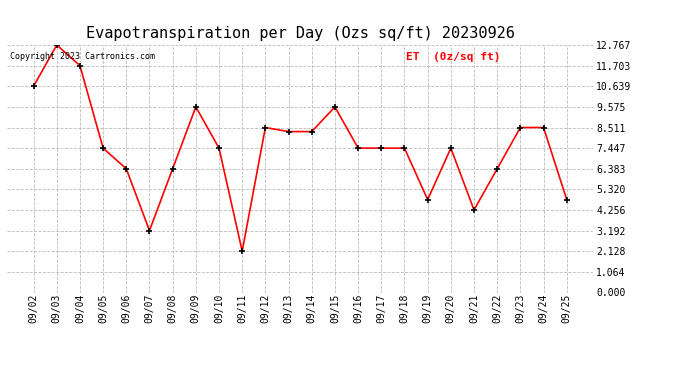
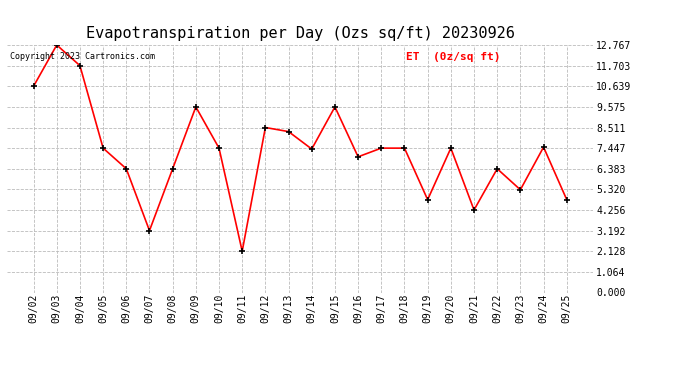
09/14: 8.3 -> 7.4
09/16: 7.4 -> 7.0
09/23: 8.5 -> 5.3
09/24: 8.5 -> 7.5
